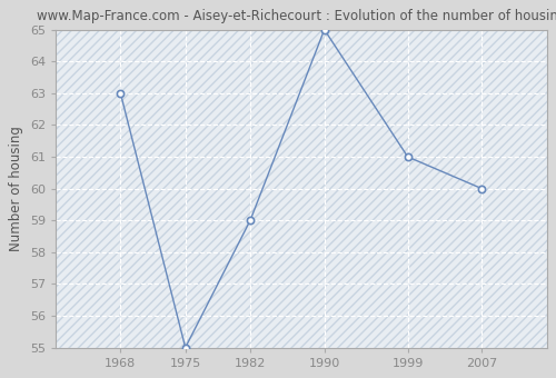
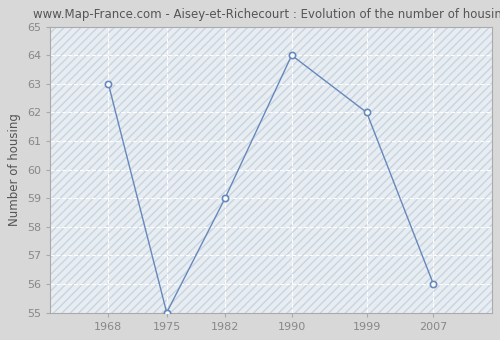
1990: 65 -> 64
1999: 61 -> 62
2007: 60 -> 56
